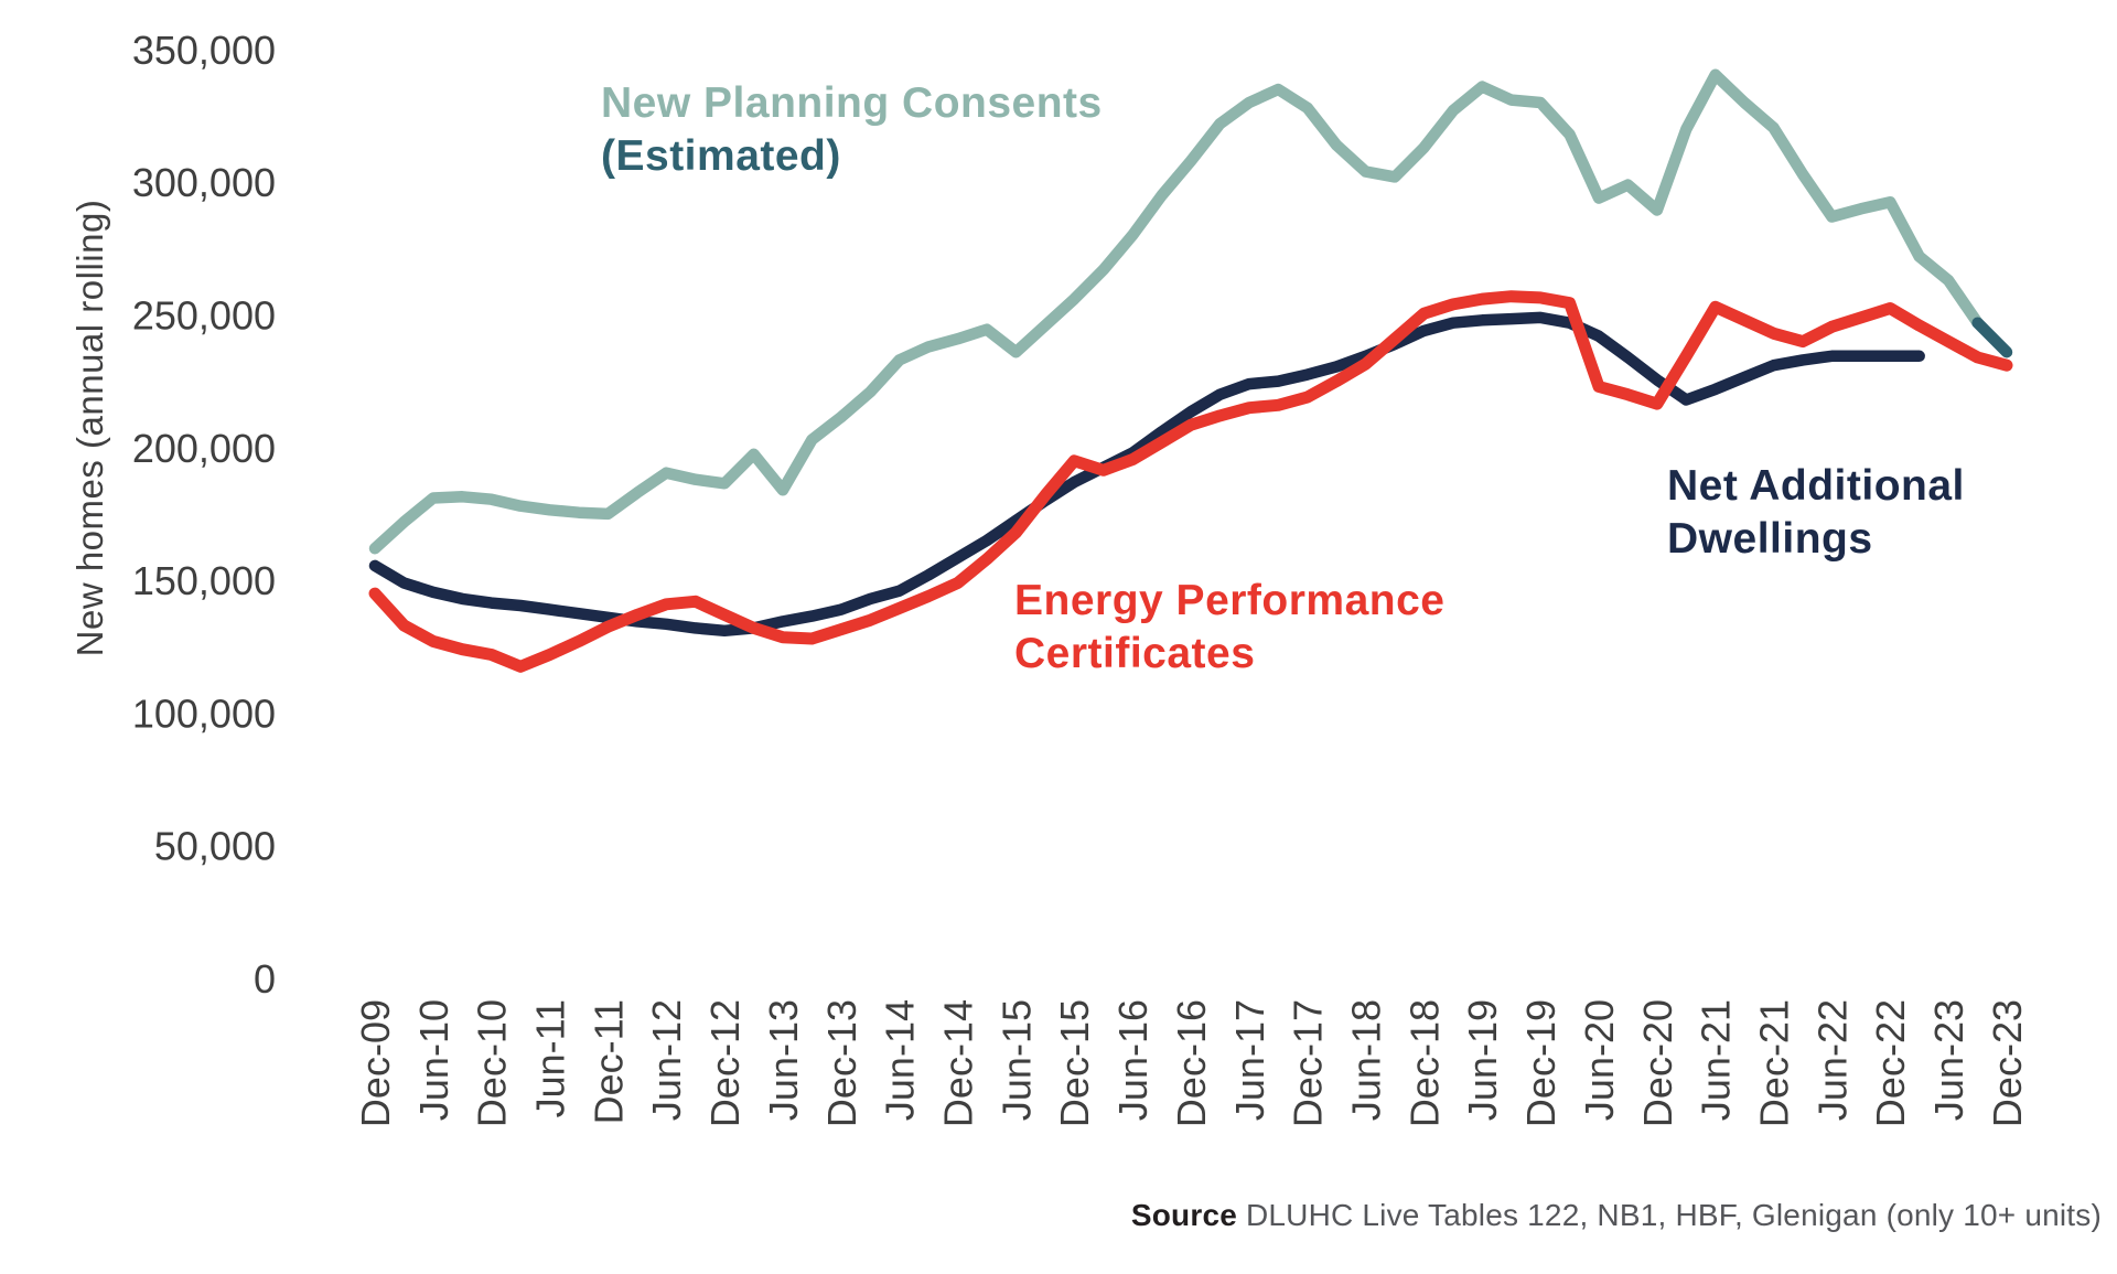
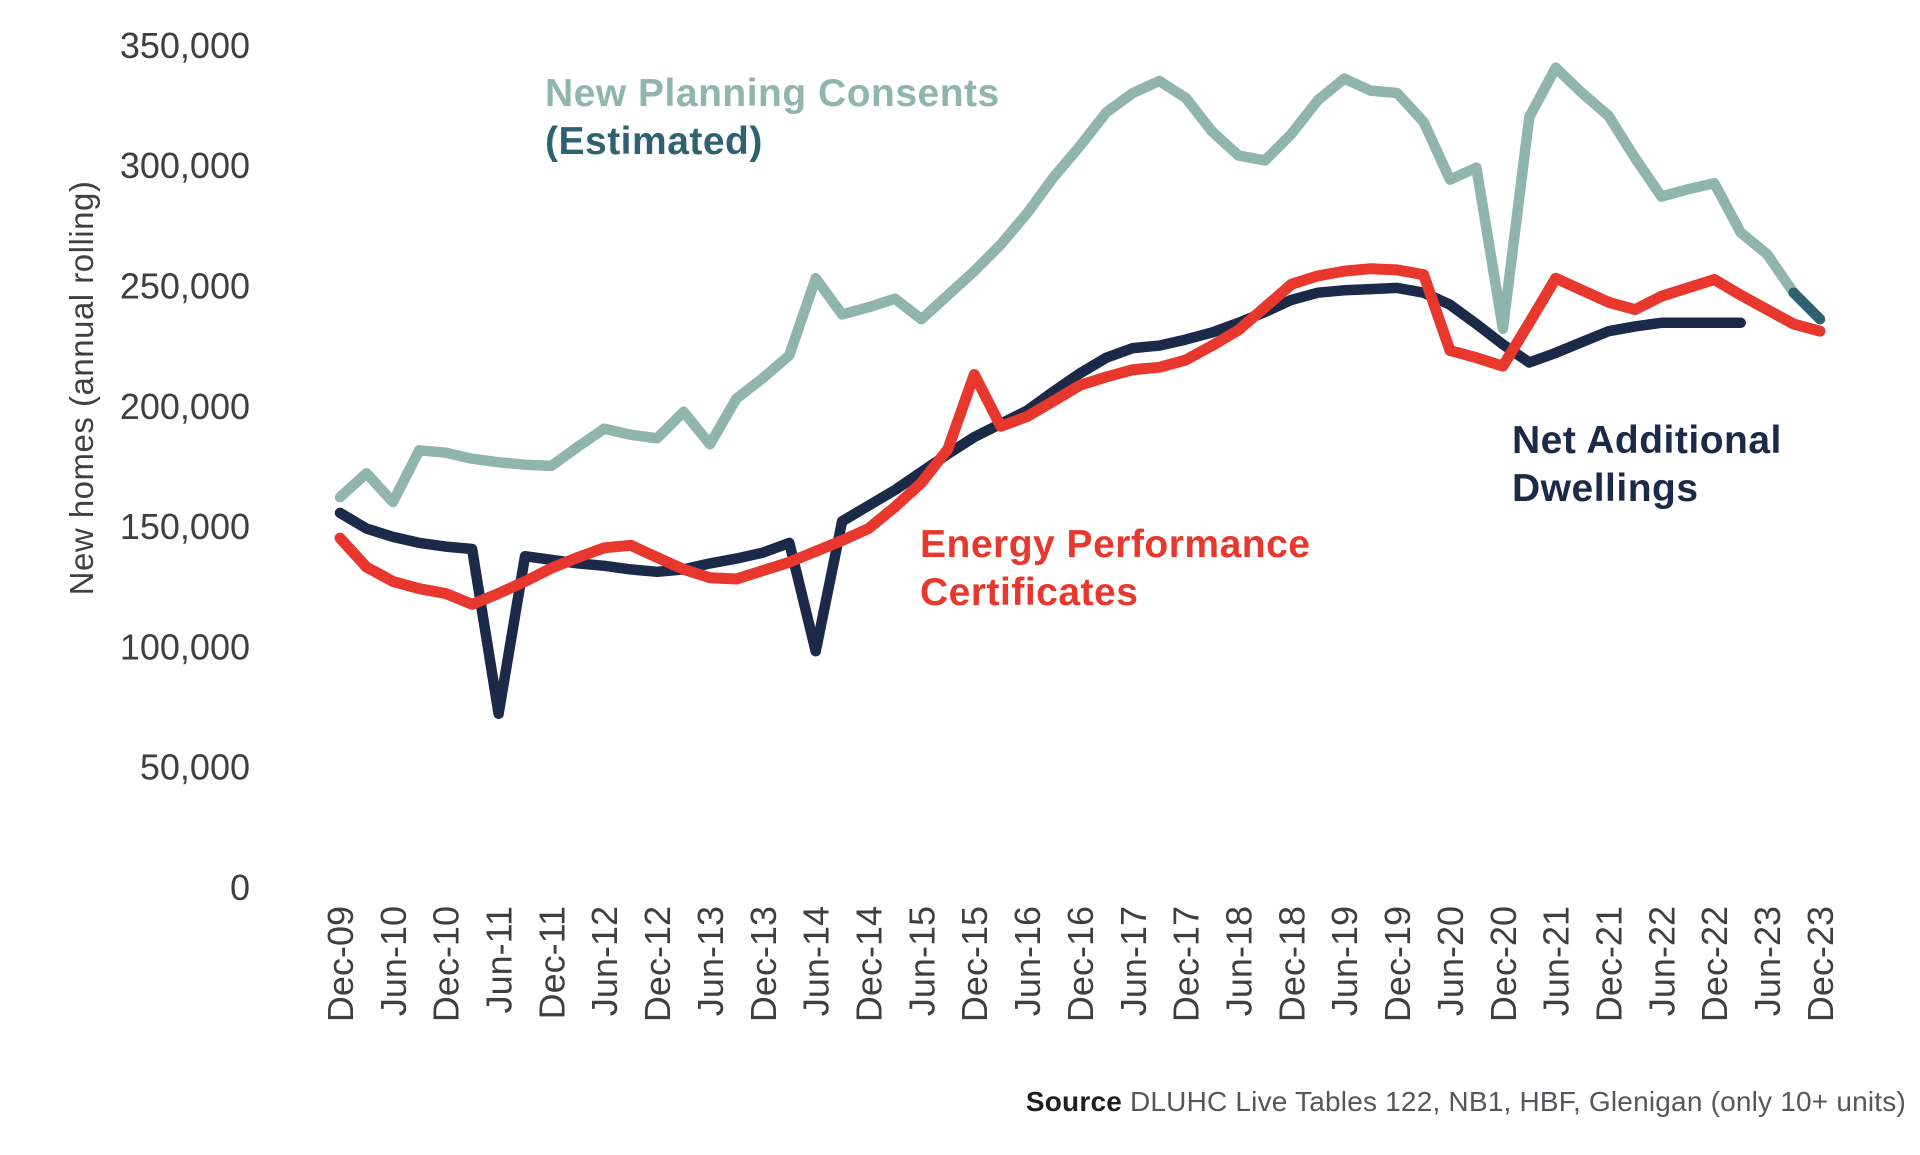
New Planning Consents (Estimated)/Jun-10: 181000 -> 160000
Net Additional Dwellings/Jun-11: 139000 -> 72000
New Planning Consents (Estimated)/Jun-14: 233000 -> 253000
Net Additional Dwellings/Jun-14: 146000 -> 98000
Energy Performance Certificates/Dec-15: 195000 -> 213000
New Planning Consents (Estimated)/Dec-20: 290000 -> 232000
